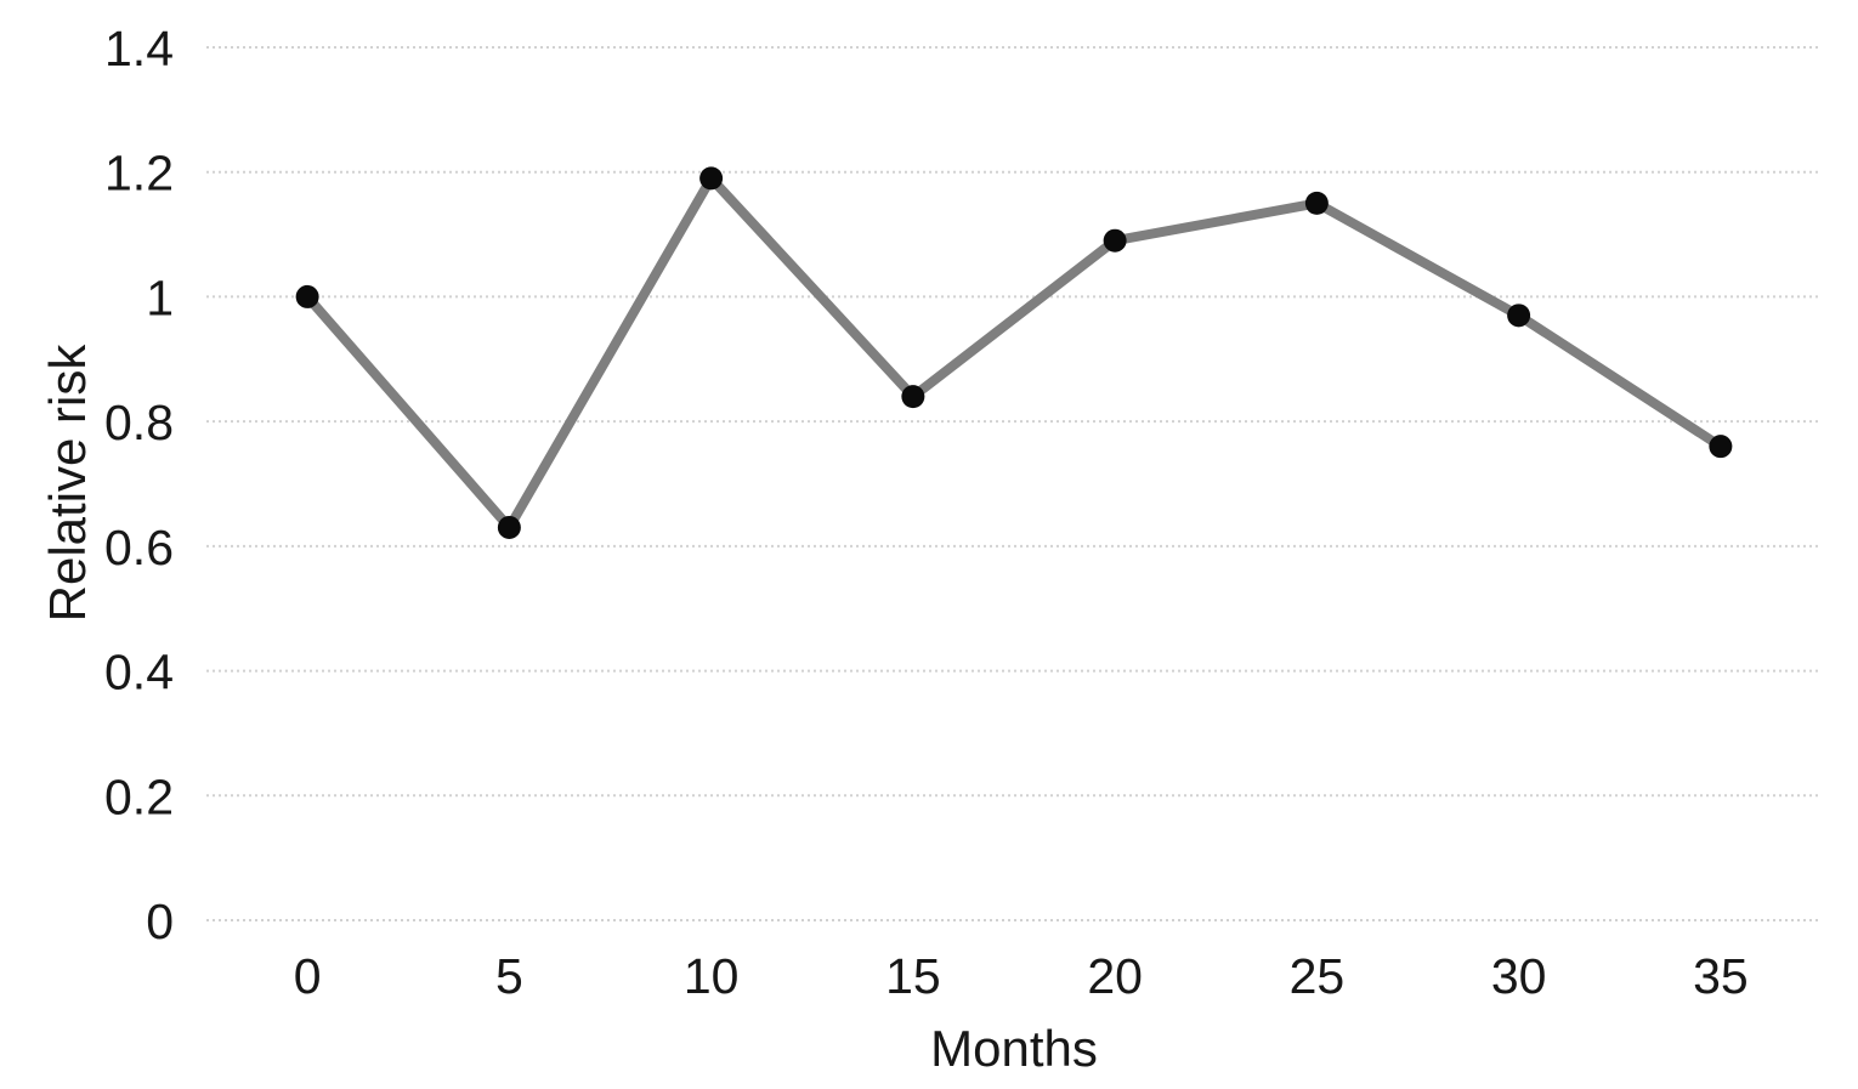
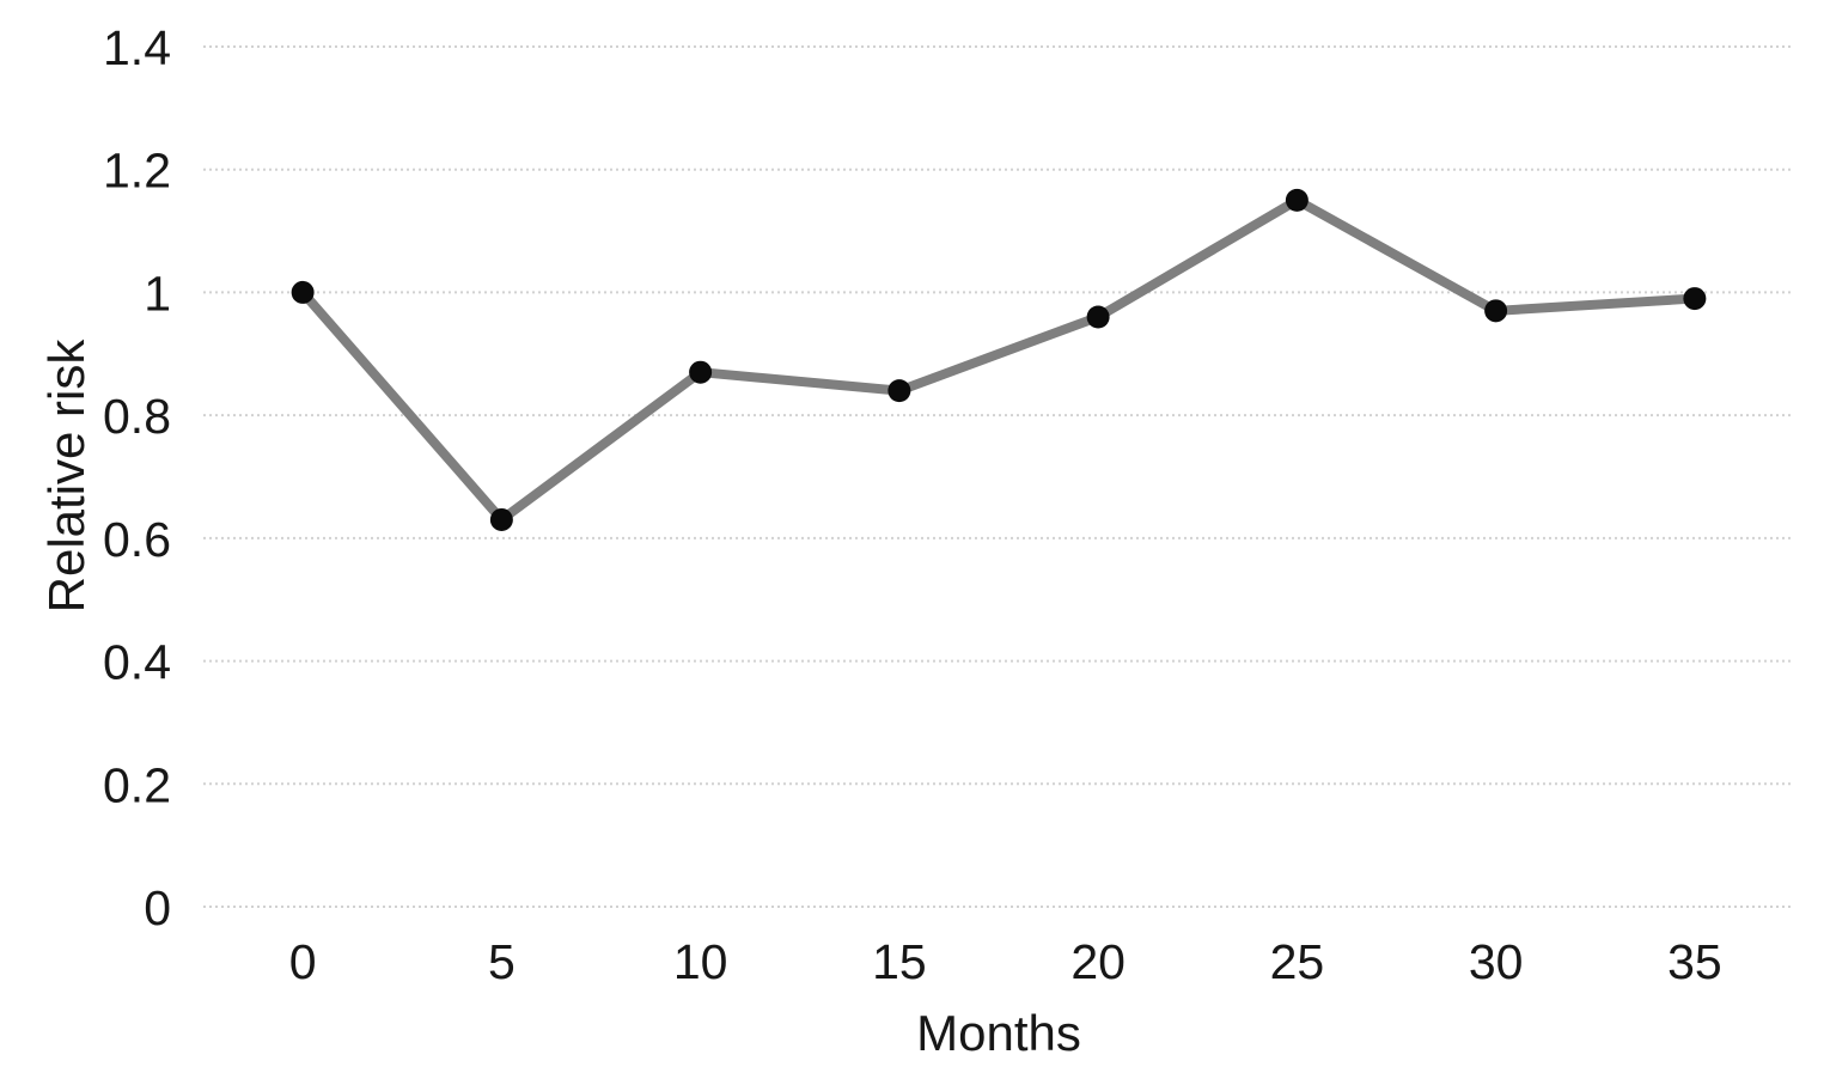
10: 1.19 -> 0.87
20: 1.09 -> 0.96
35: 0.76 -> 0.99
